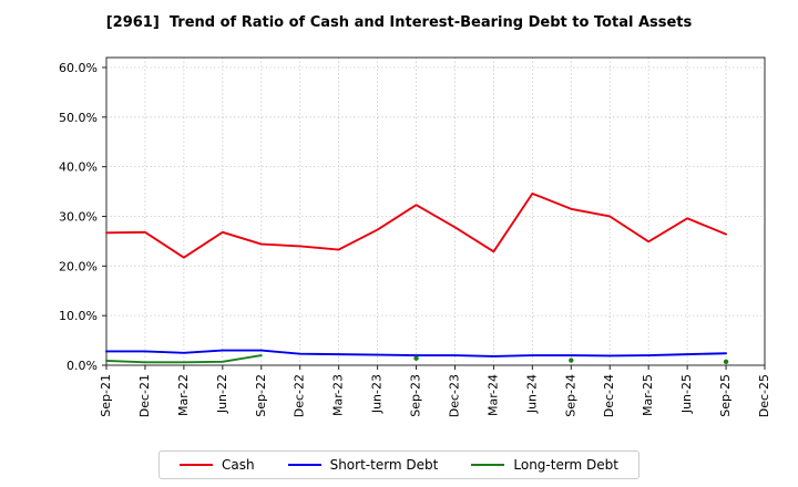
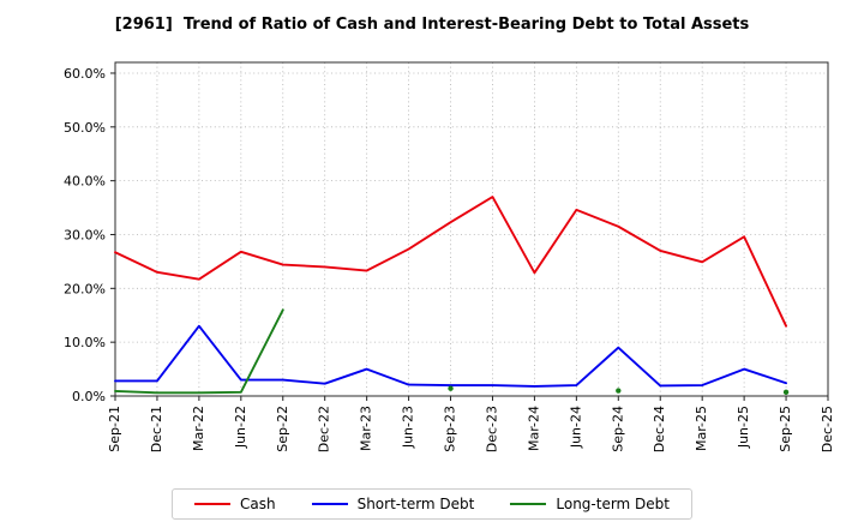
Cash/Dec-21: 27% -> 23%
Short-term Debt/Mar-22: 2% -> 13%
Long-term Debt/Sep-22: 2% -> 16%
Short-term Debt/Mar-23: 2% -> 5%
Cash/Dec-23: 28% -> 37%
Short-term Debt/Sep-24: 2% -> 9%
Cash/Dec-24: 30% -> 27%
Short-term Debt/Jun-25: 2% -> 5%
Cash/Sep-25: 26% -> 13%
